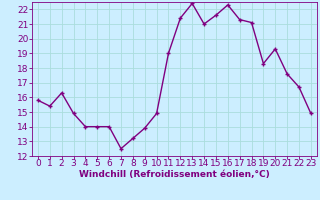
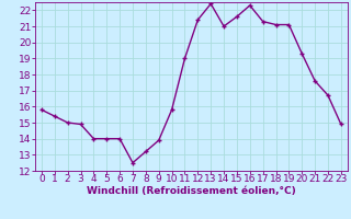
2: 16.3 -> 15.0
10: 14.9 -> 15.8
19: 18.3 -> 21.1
